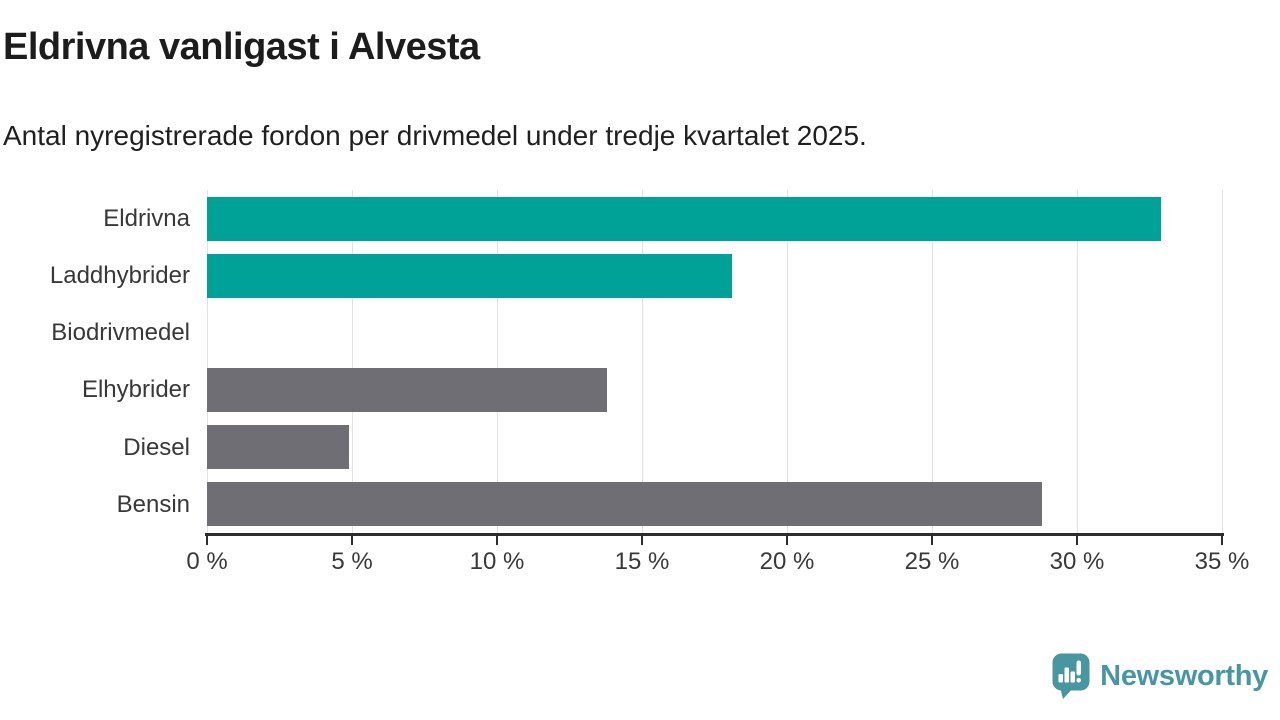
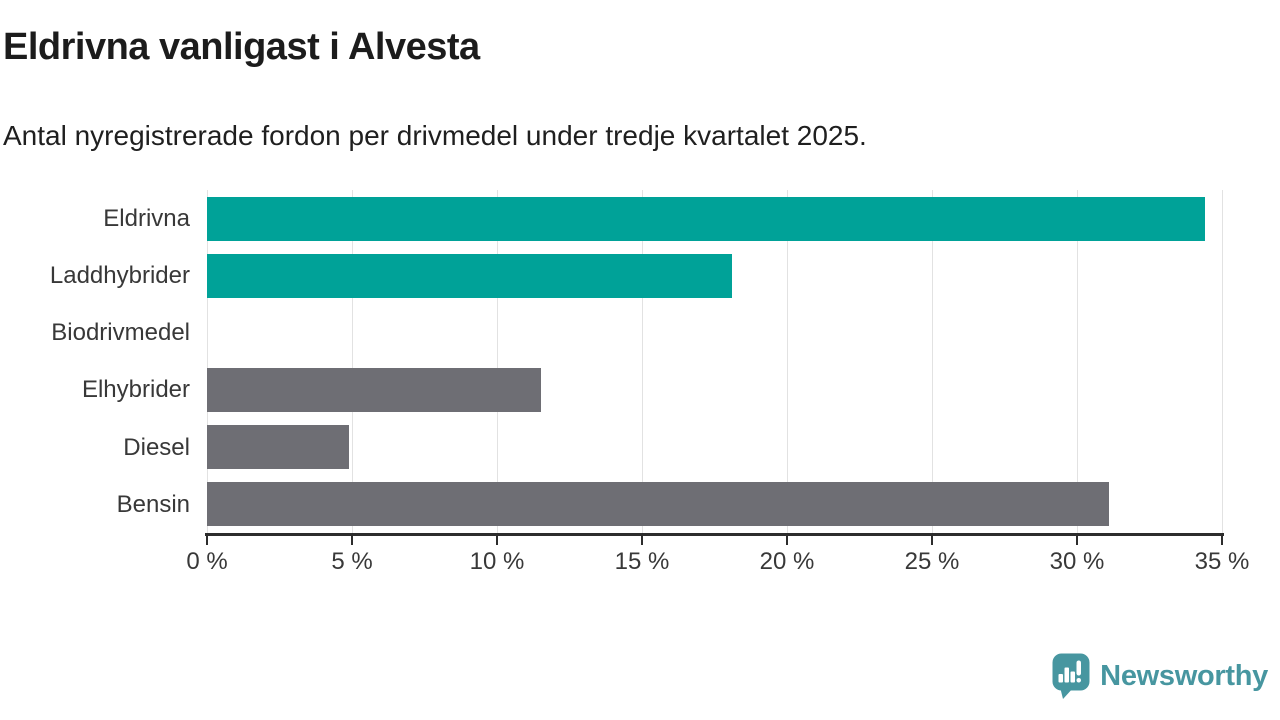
Eldrivna: 32.9% -> 34.4%
Elhybrider: 13.8% -> 11.5%
Bensin: 28.8% -> 31.1%
